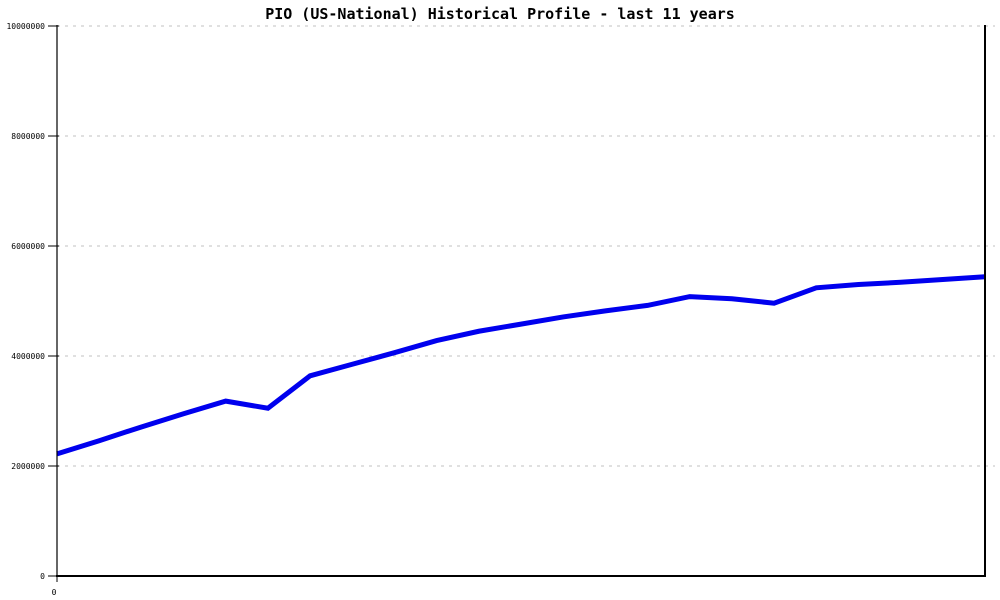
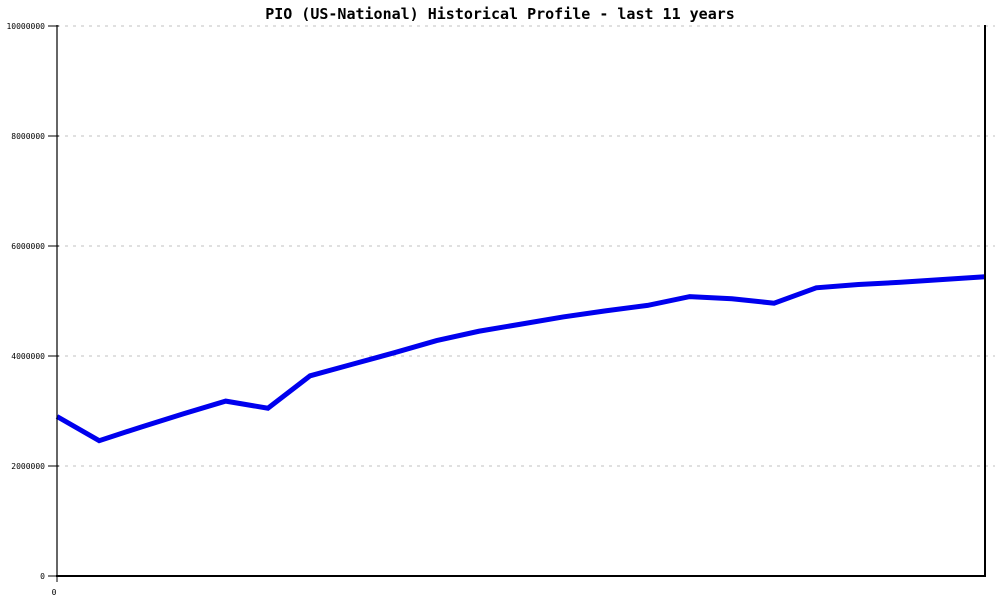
0: 2200000 -> 2900000
